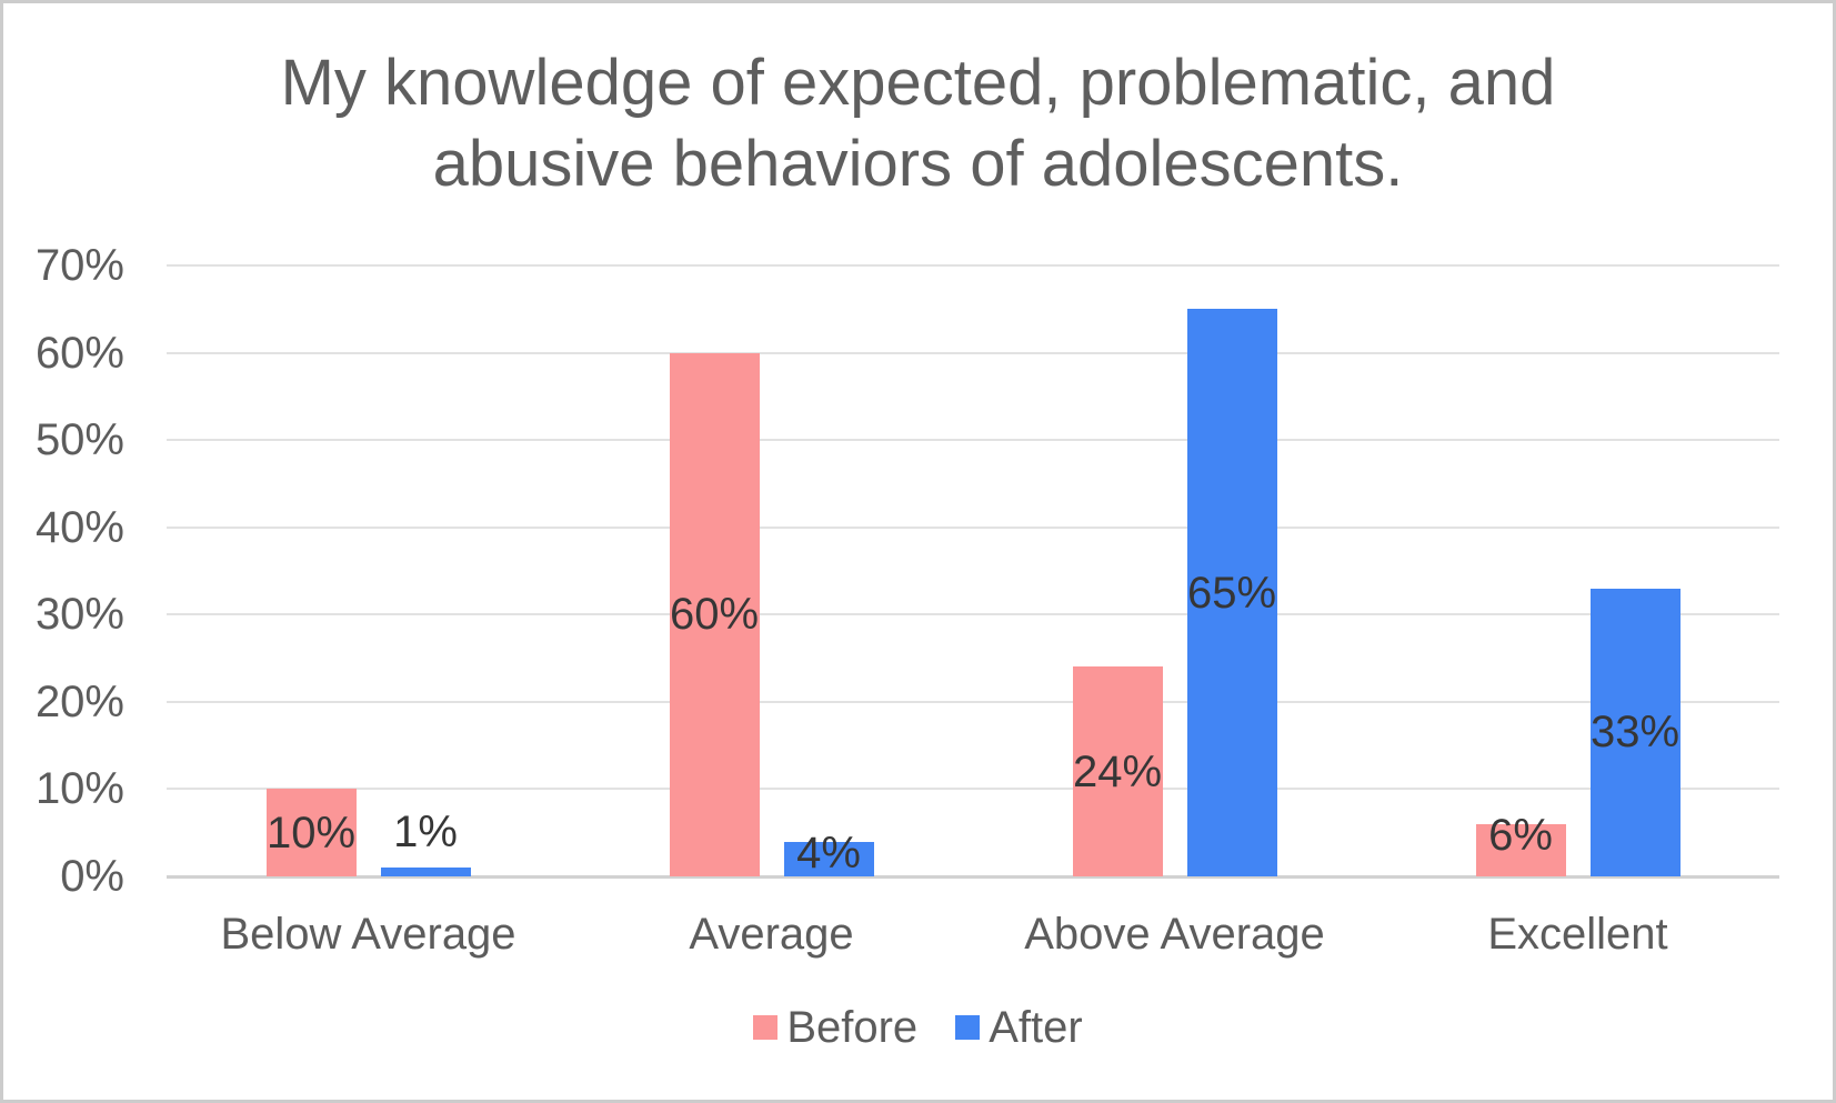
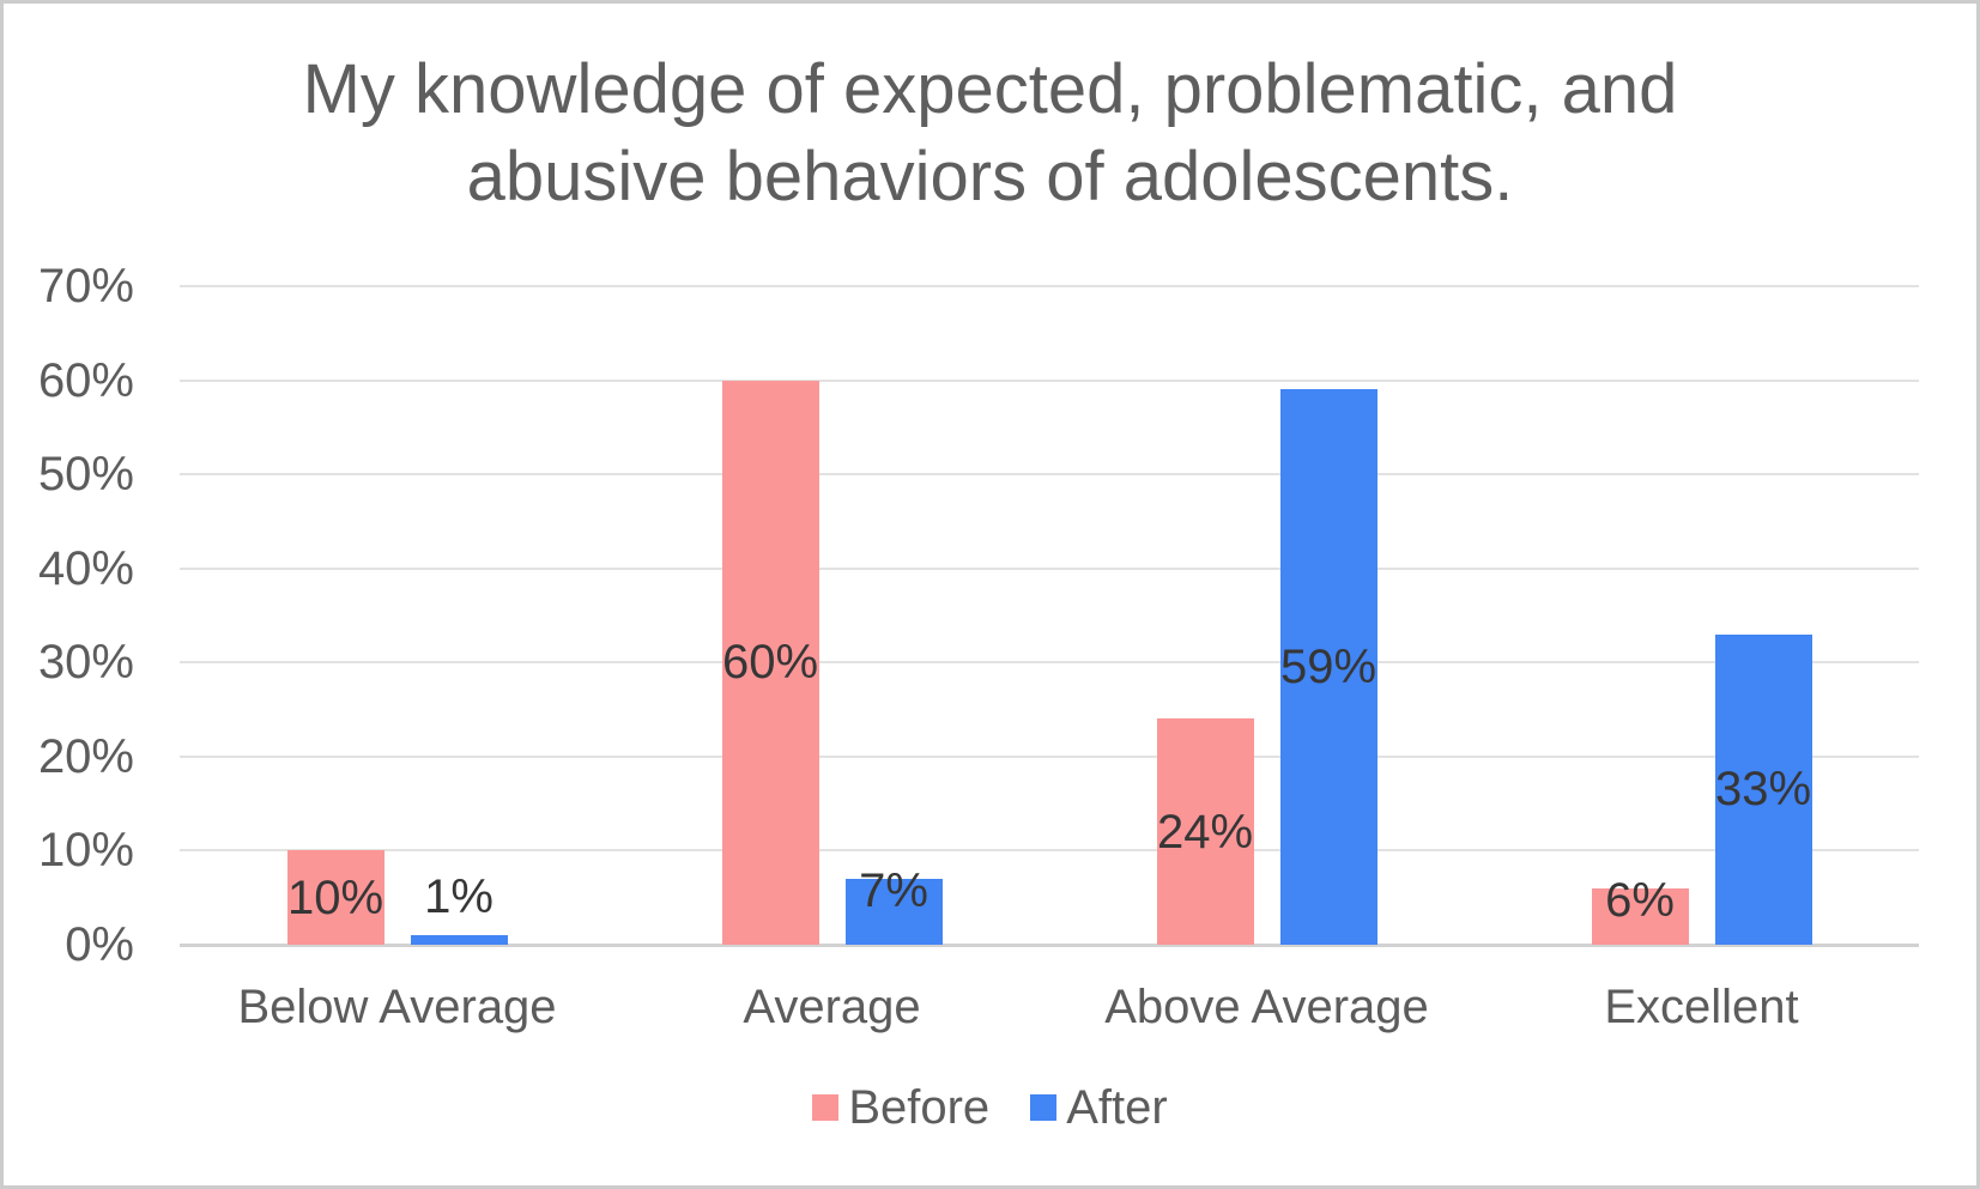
After/Average: 4% -> 7%
After/Above Average: 65% -> 59%
